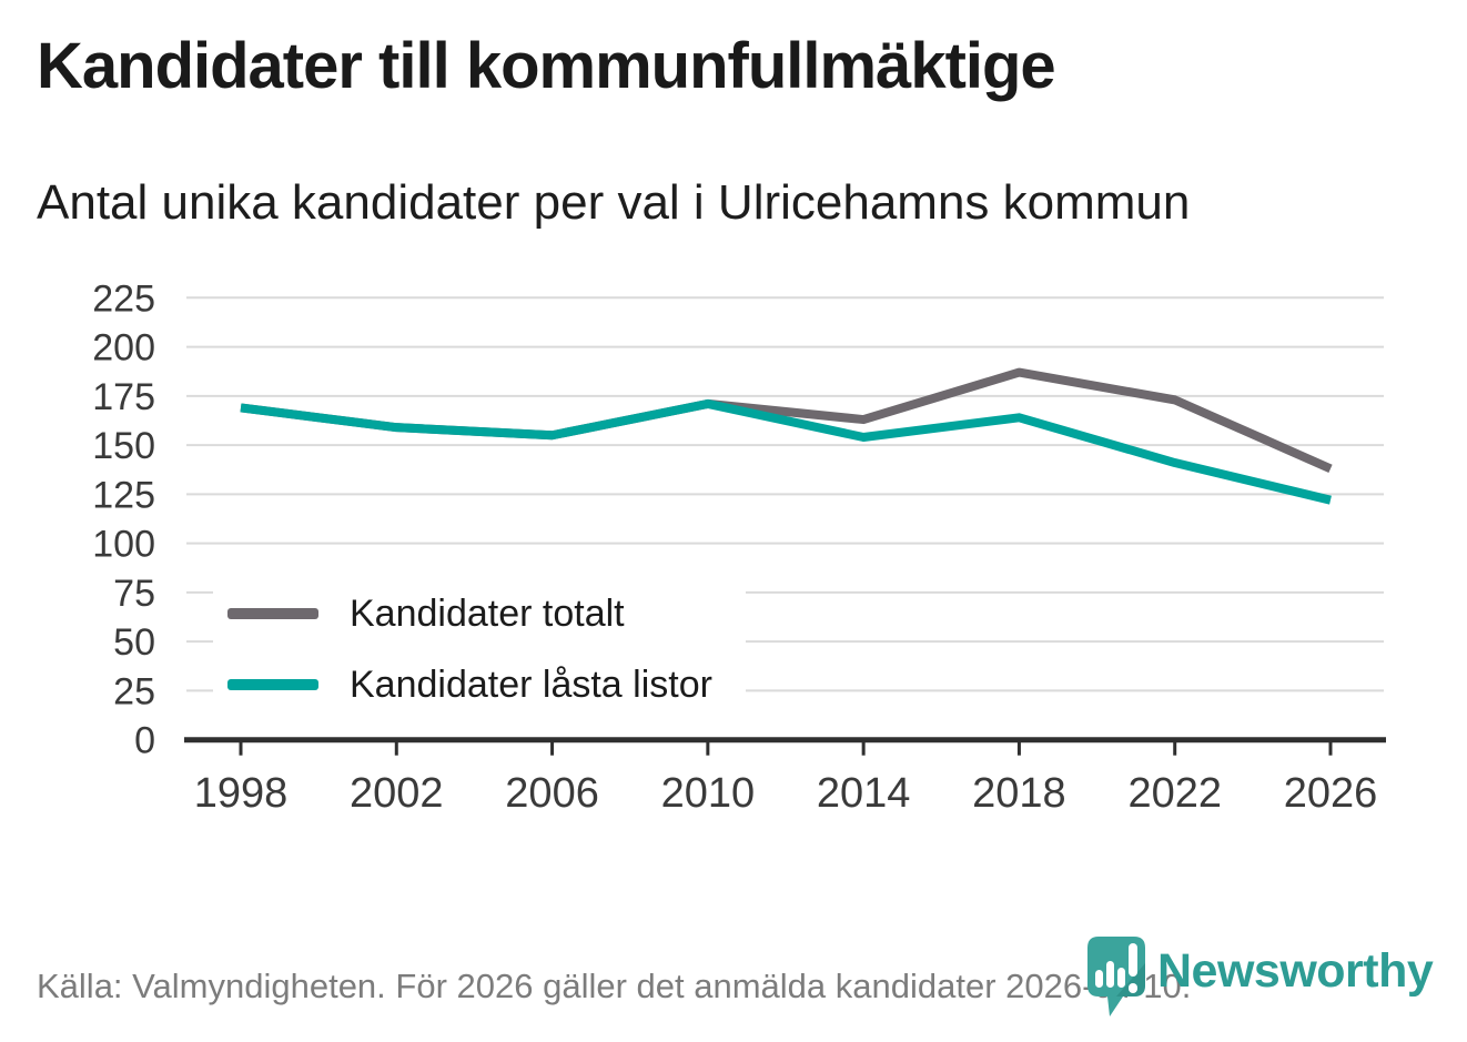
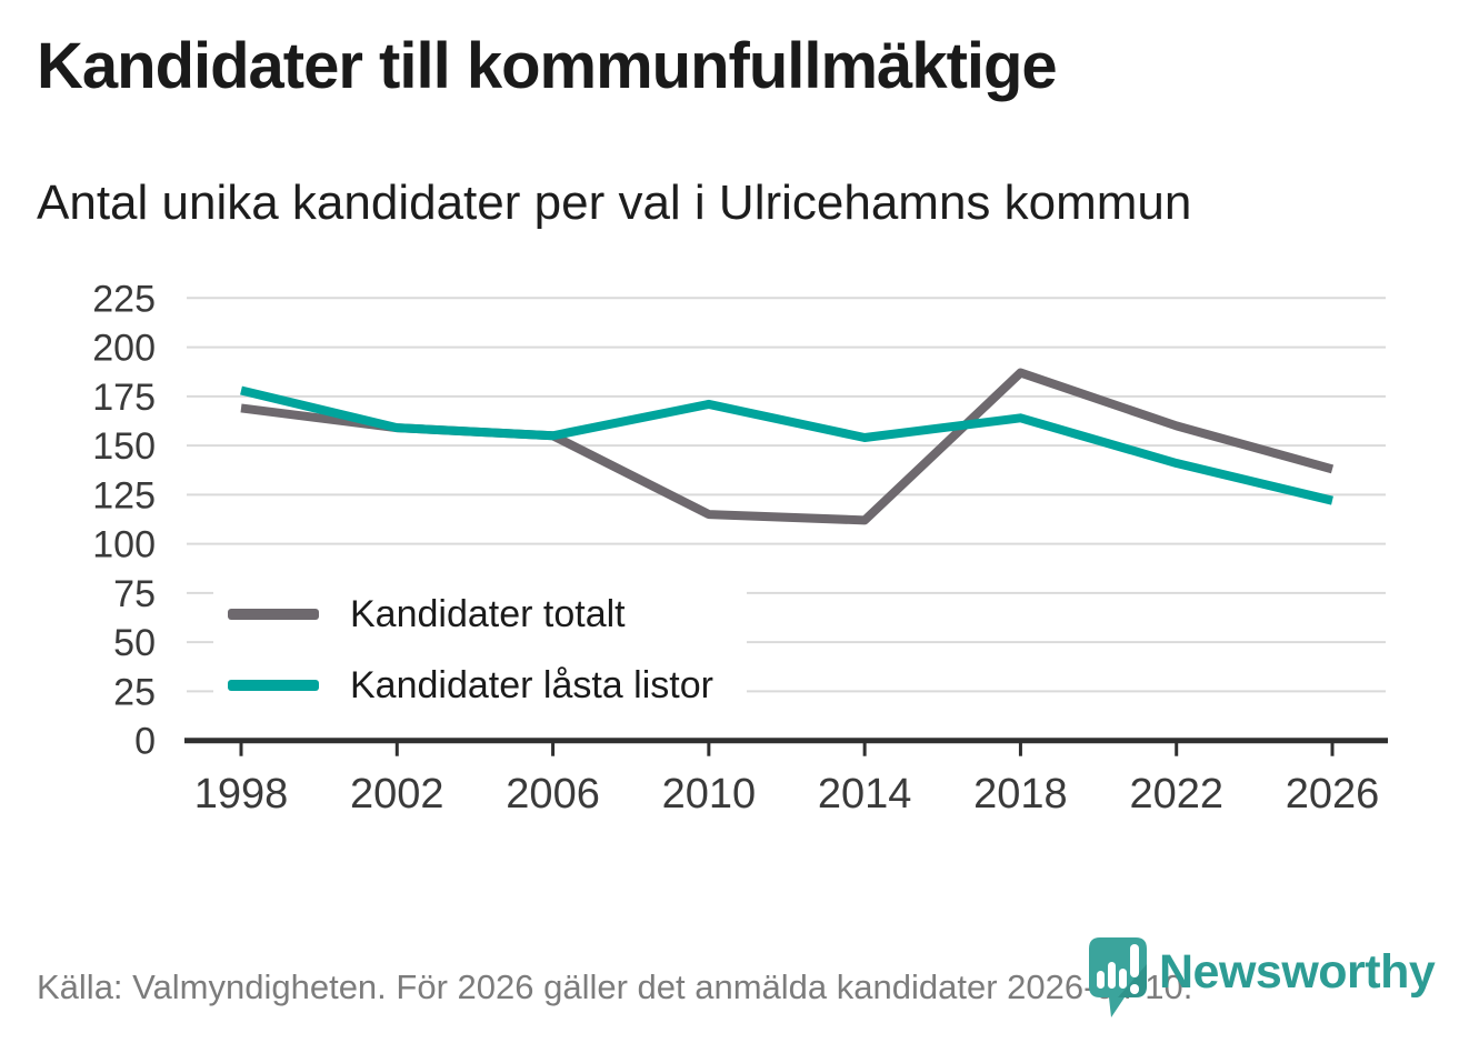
Kandidater låsta listor/1998: 169 -> 178
Kandidater totalt/2010: 171 -> 115
Kandidater totalt/2014: 163 -> 112
Kandidater totalt/2022: 173 -> 160
